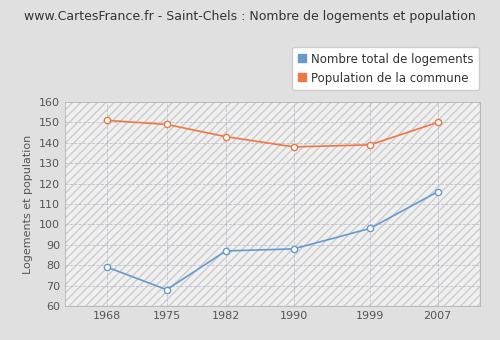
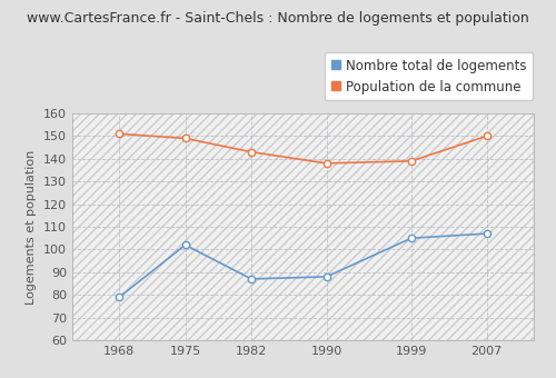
Nombre total de logements/1975: 68 -> 102
Nombre total de logements/1999: 98 -> 105
Nombre total de logements/2007: 116 -> 107
